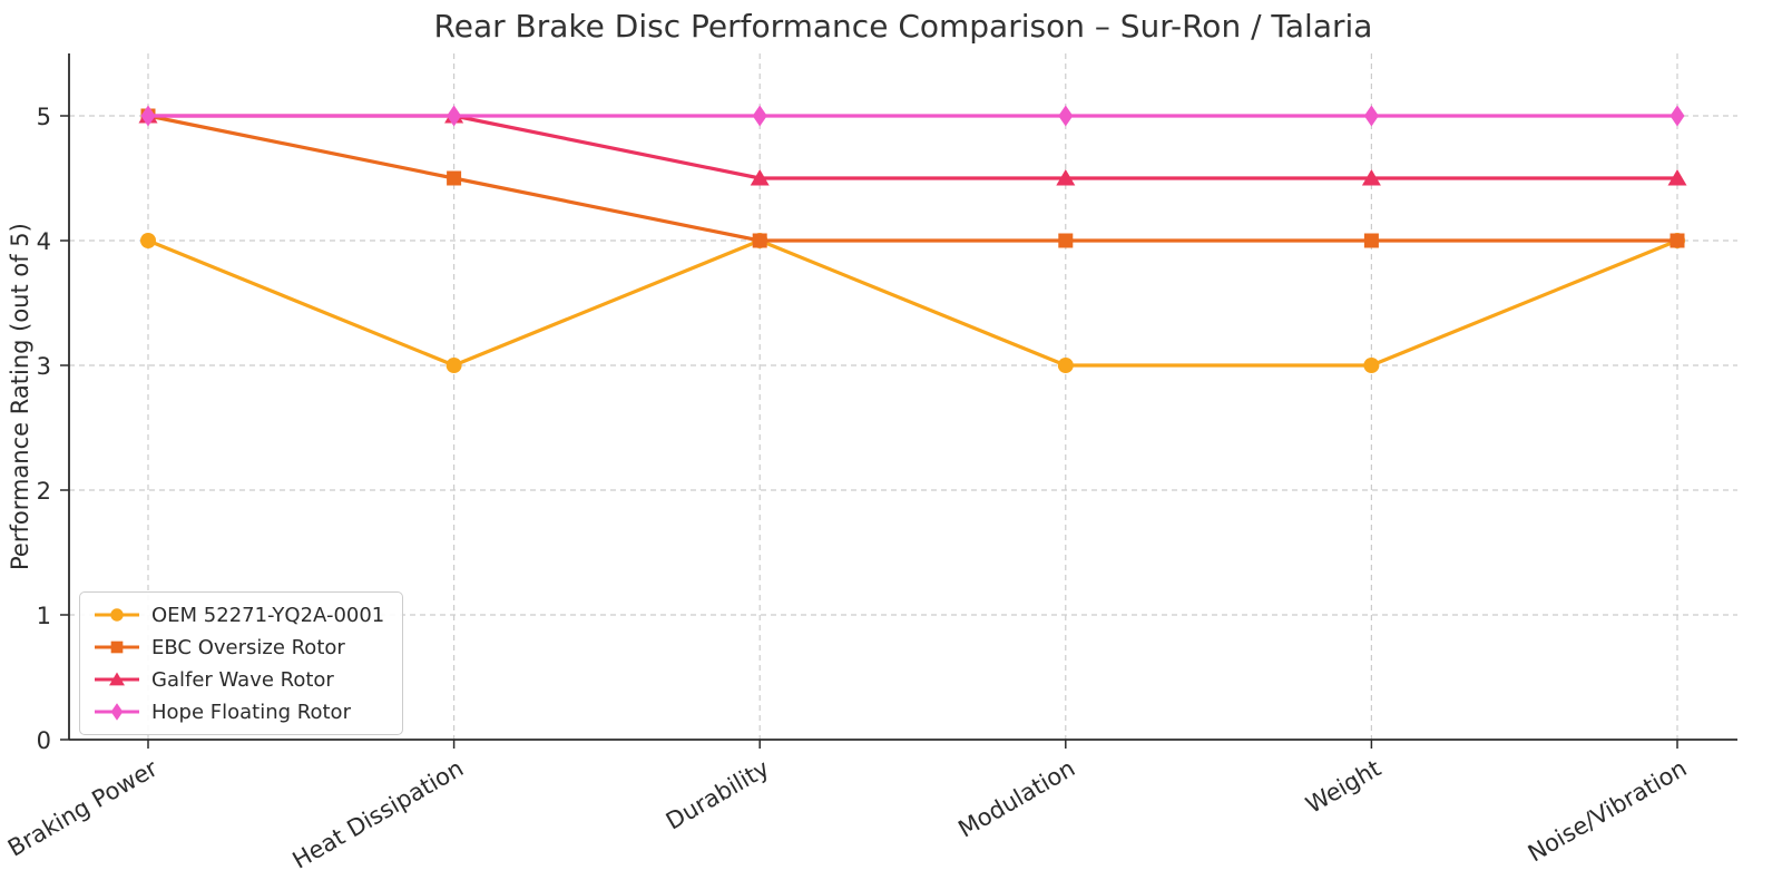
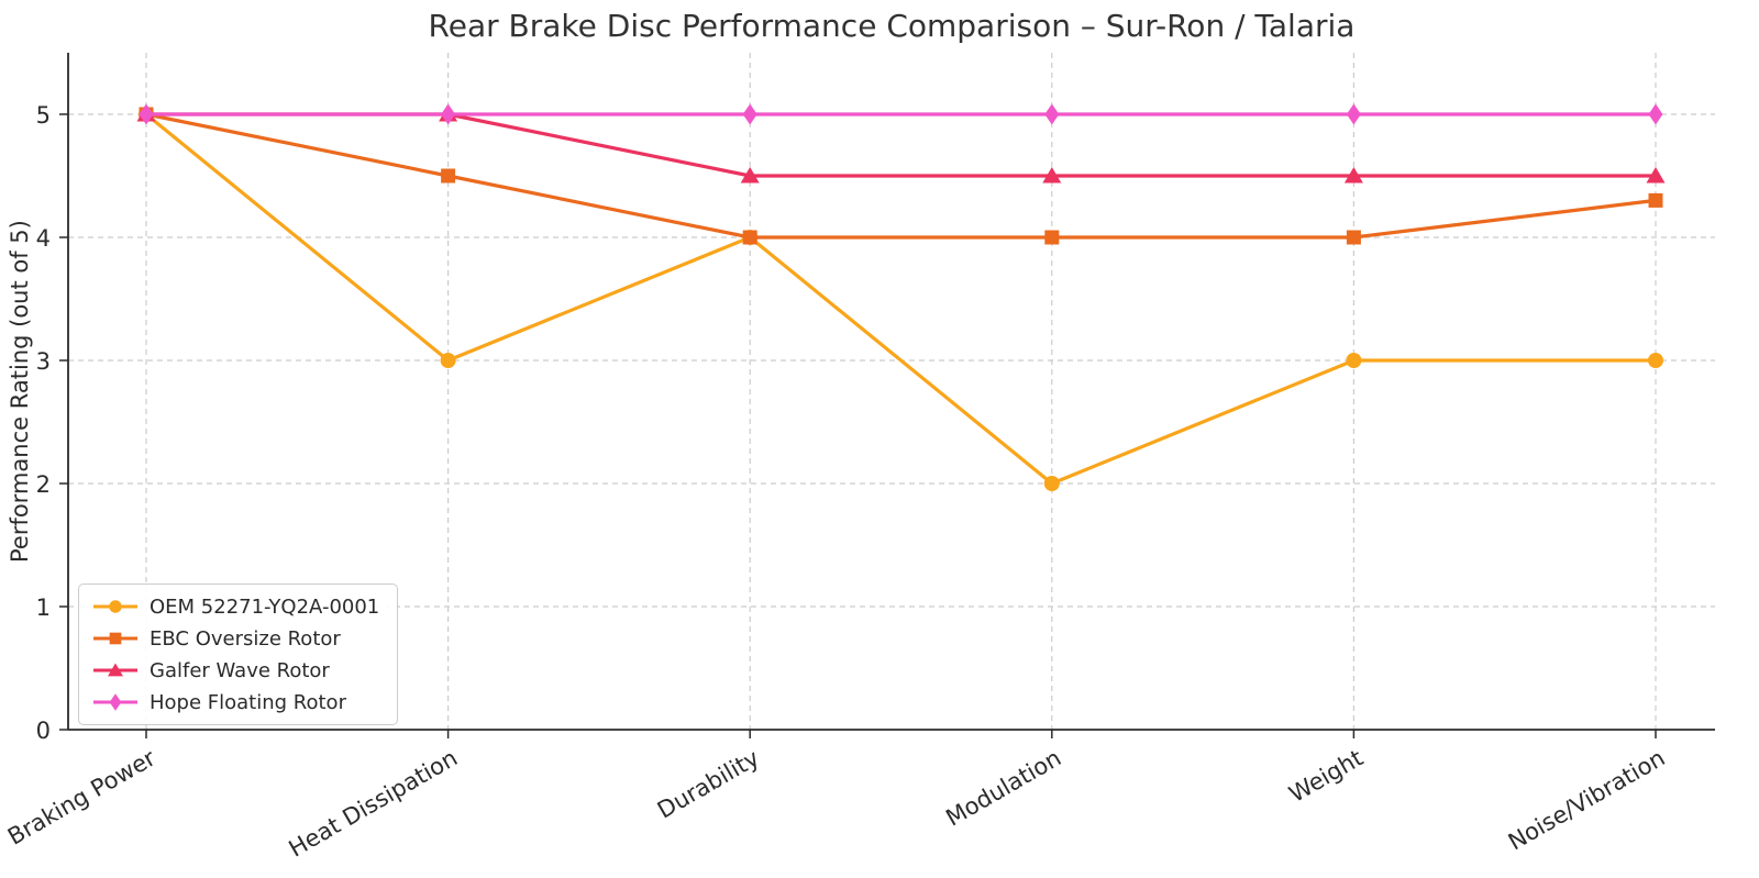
OEM 52271-YQ2A-0001/Braking Power: 4 -> 5
OEM 52271-YQ2A-0001/Modulation: 3 -> 2
OEM 52271-YQ2A-0001/Noise/Vibration: 4 -> 3
EBC Oversize Rotor/Noise/Vibration: 4.0 -> 4.3
